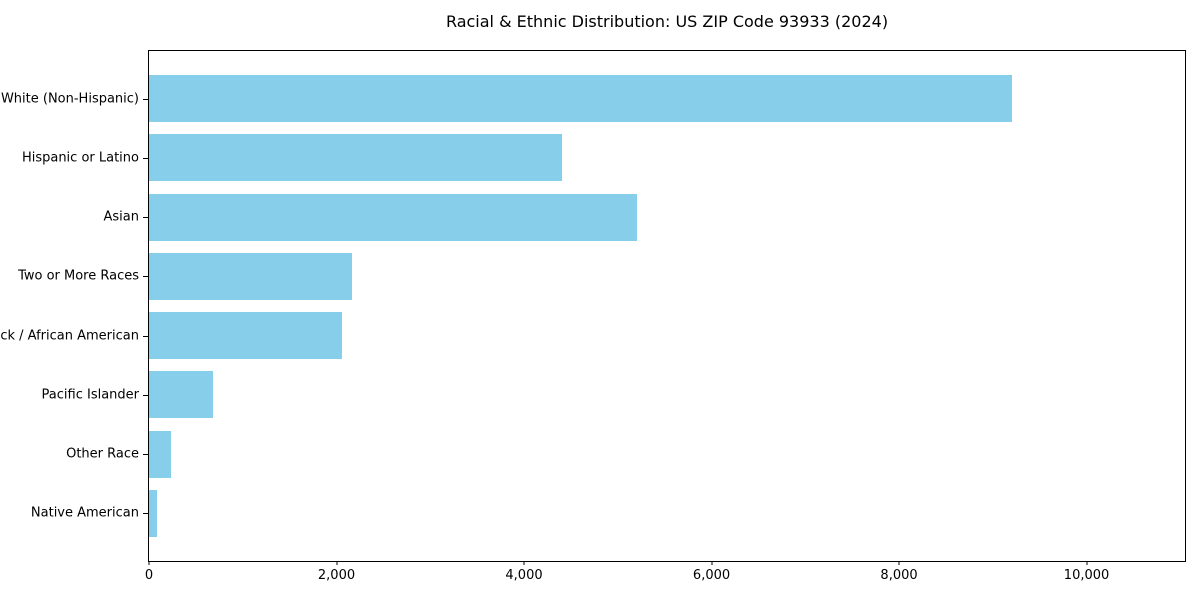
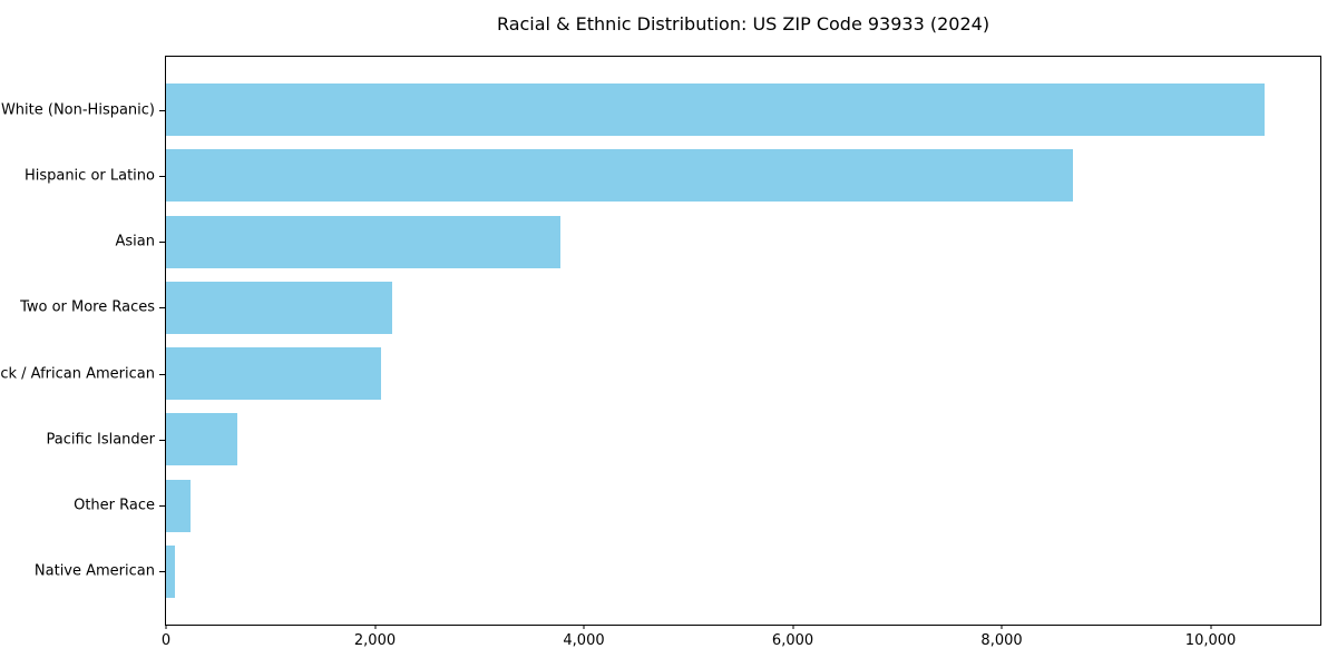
White (Non-Hispanic): 9200 -> 10500
Hispanic or Latino: 4400 -> 8700
Asian: 5200 -> 3800
